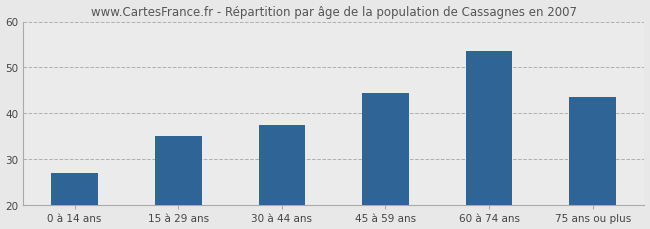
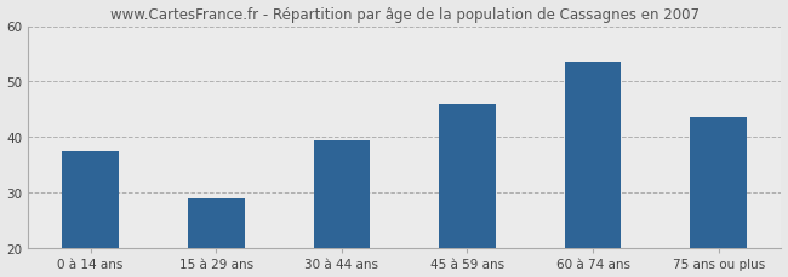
0 à 14 ans: 27.0 -> 37.5
15 à 29 ans: 35.0 -> 29.0
30 à 44 ans: 37.5 -> 39.5
45 à 59 ans: 44.5 -> 46.0
